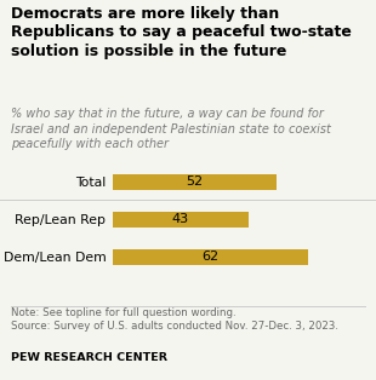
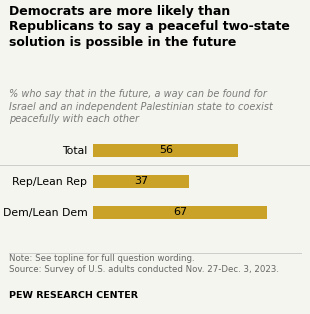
Total: 52 -> 56
Rep/Lean Rep: 43 -> 37
Dem/Lean Dem: 62 -> 67
